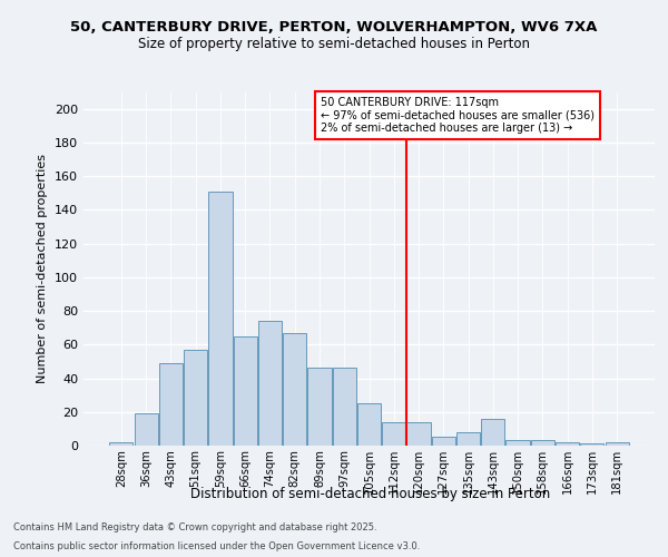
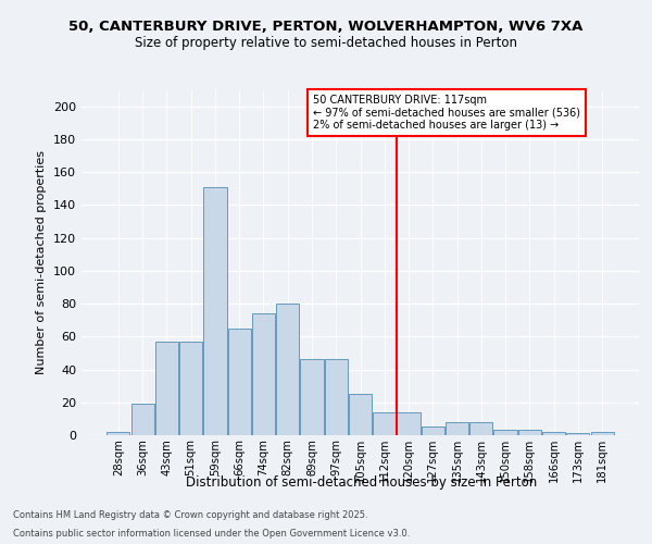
43sqm: 49 -> 57
82sqm: 67 -> 80
143sqm: 16 -> 8
